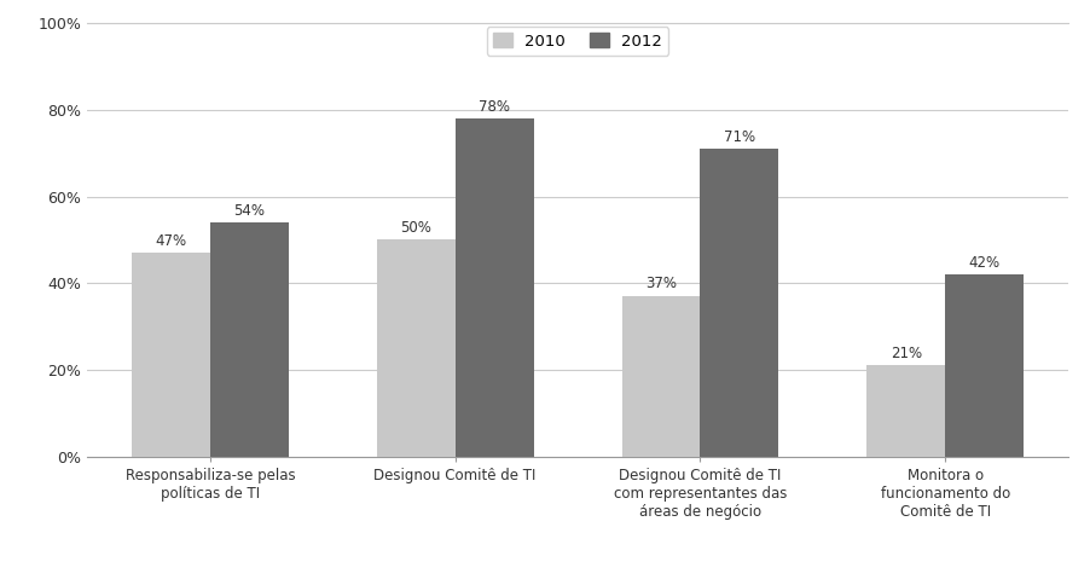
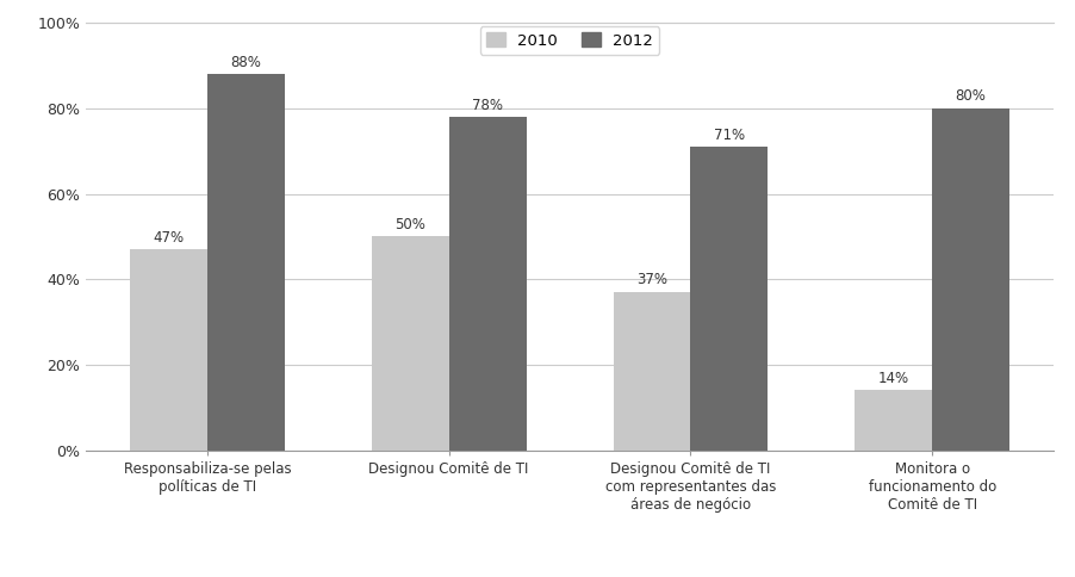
2012/Responsabiliza-se pelas políticas de TI: 54% -> 88%
2010/Monitora o funcionamento do Comitê de TI: 21% -> 14%
2012/Monitora o funcionamento do Comitê de TI: 42% -> 80%
